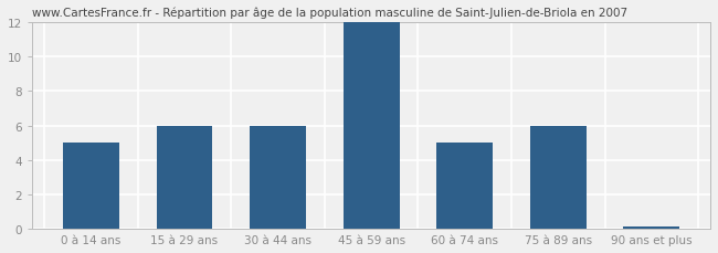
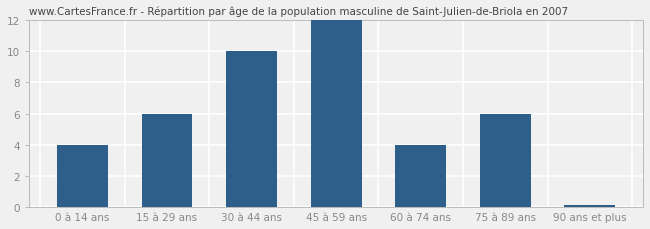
0 à 14 ans: 5.0 -> 4.0
30 à 44 ans: 6.0 -> 10.0
60 à 74 ans: 5.0 -> 4.0
